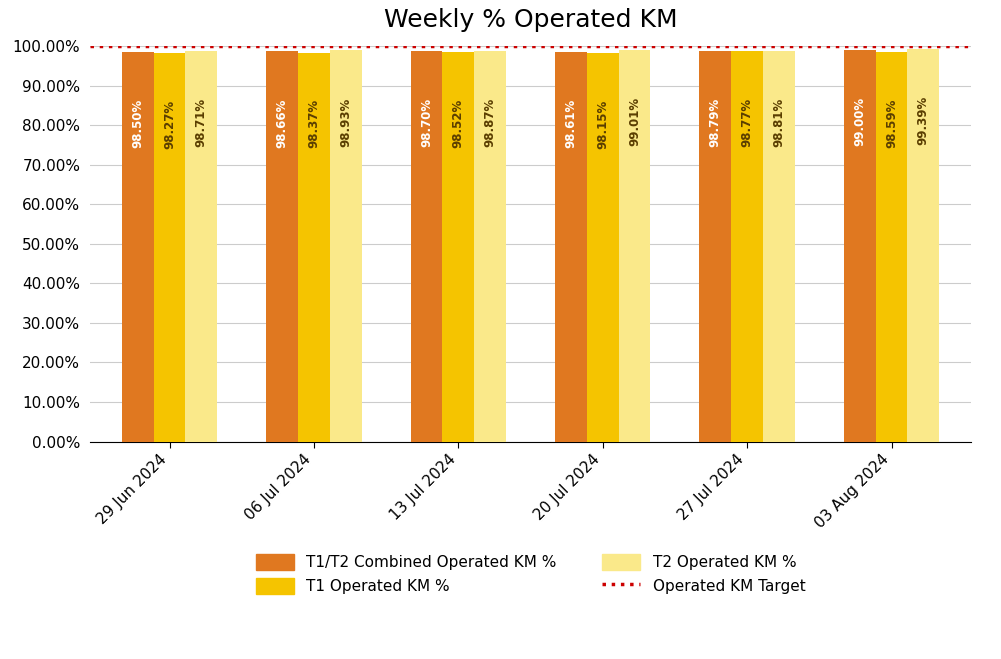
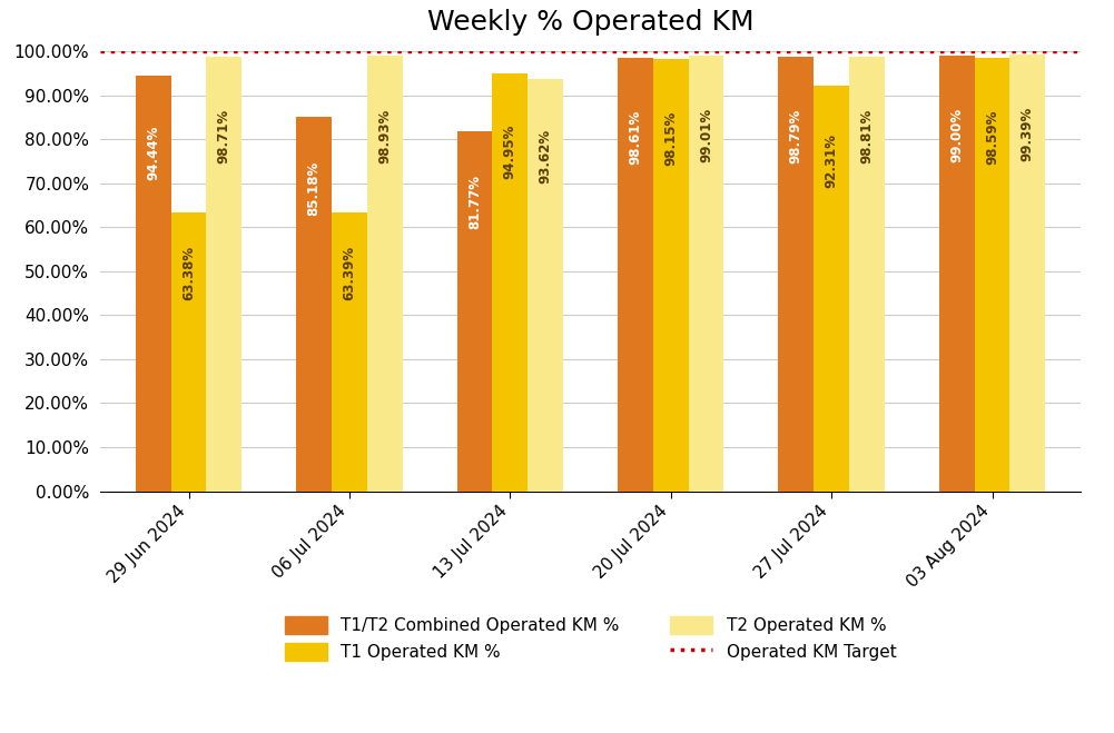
T1/T2 Combined Operated KM %/29 Jun 2024: 98.50% -> 94.44%
T1 Operated KM %/29 Jun 2024: 98.27% -> 63.38%
T1/T2 Combined Operated KM %/06 Jul 2024: 98.66% -> 85.18%
T1 Operated KM %/06 Jul 2024: 98.37% -> 63.39%
T1/T2 Combined Operated KM %/13 Jul 2024: 98.70% -> 81.77%
T1 Operated KM %/13 Jul 2024: 98.52% -> 94.95%
T2 Operated KM %/13 Jul 2024: 98.87% -> 93.62%
T1 Operated KM %/27 Jul 2024: 98.77% -> 92.31%
